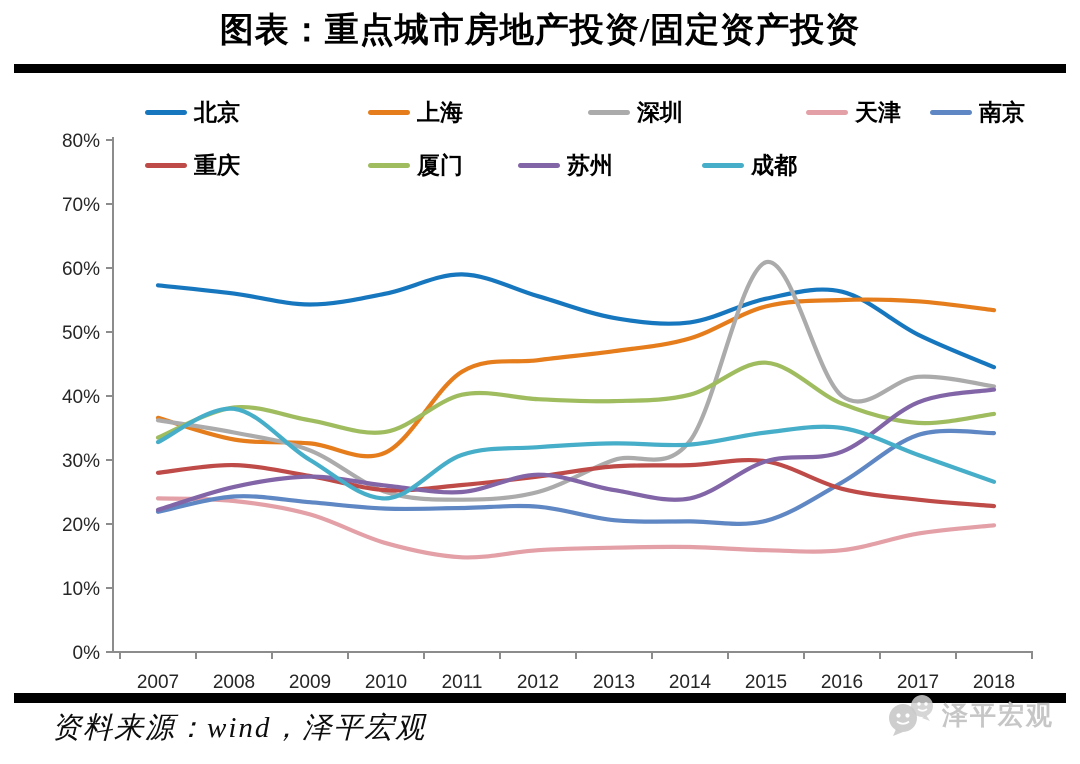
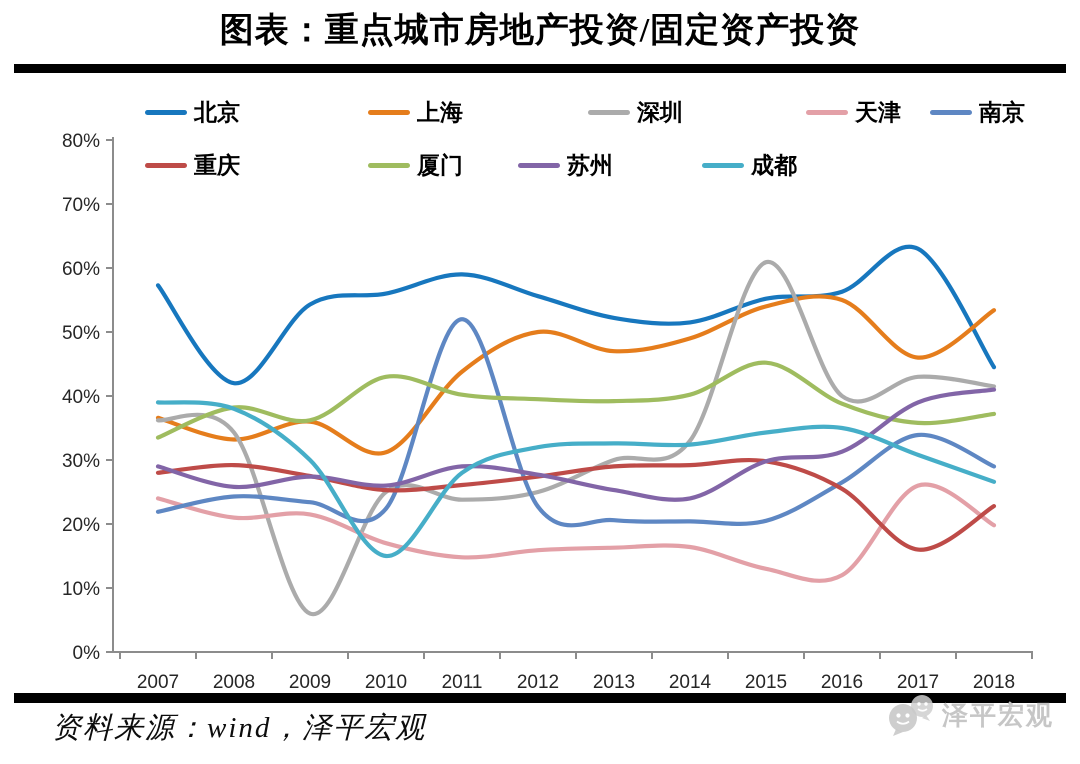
苏州/2007: 22% -> 29%
成都/2007: 33% -> 39%
北京/2008: 56% -> 42%
天津/2008: 24% -> 21%
上海/2009: 33% -> 36%
深圳/2009: 32% -> 6%
厦门/2010: 34% -> 43%
成都/2010: 24% -> 15%
南京/2011: 22% -> 52%
苏州/2011: 25% -> 29%
成都/2011: 31% -> 28%
上海/2012: 46% -> 50%
天津/2015: 16% -> 13%
天津/2016: 16% -> 12%
北京/2017: 50% -> 63%
上海/2017: 55% -> 46%
天津/2017: 18% -> 26%
重庆/2017: 24% -> 16%
南京/2018: 34% -> 29%
